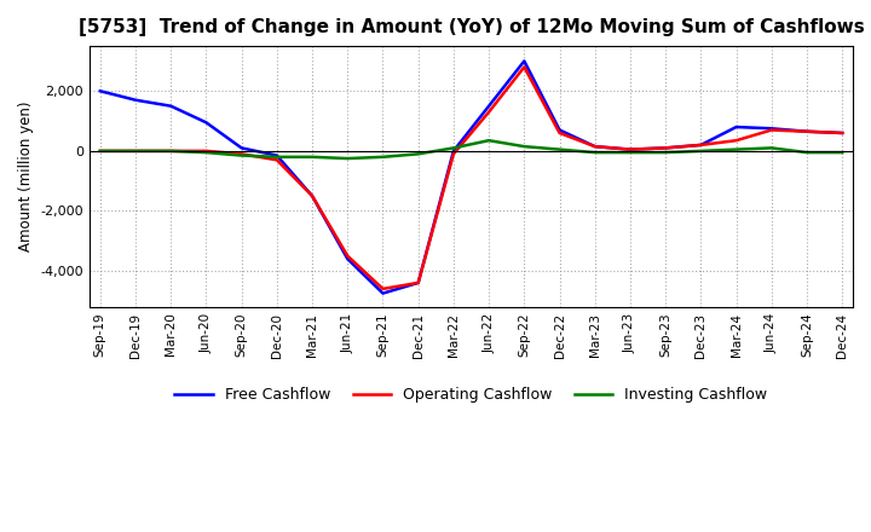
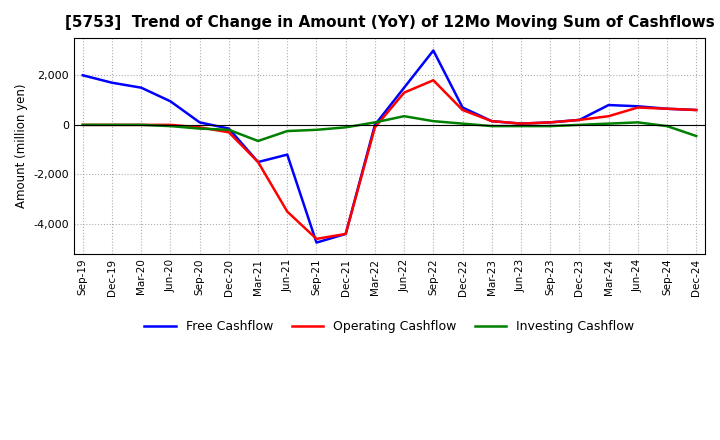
Investing Cashflow/Mar-21: -200 -> -650
Free Cashflow/Jun-21: -3,600 -> -1,200
Operating Cashflow/Sep-22: 2,800 -> 1,800
Investing Cashflow/Dec-24: -50 -> -450
